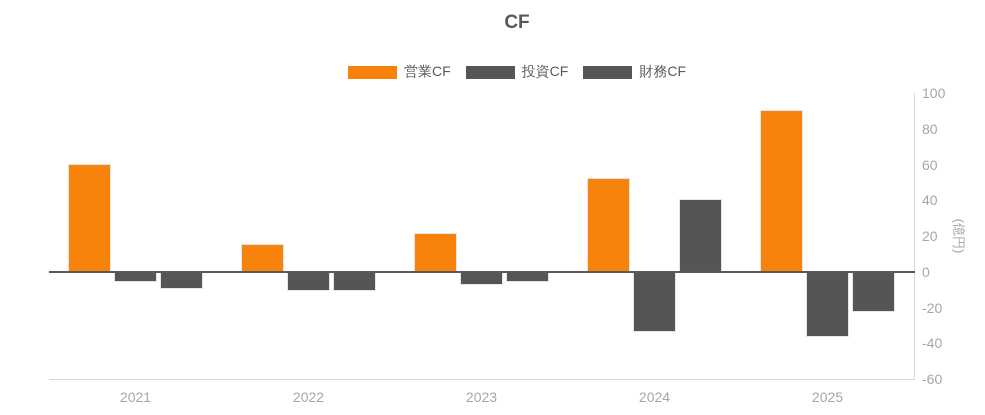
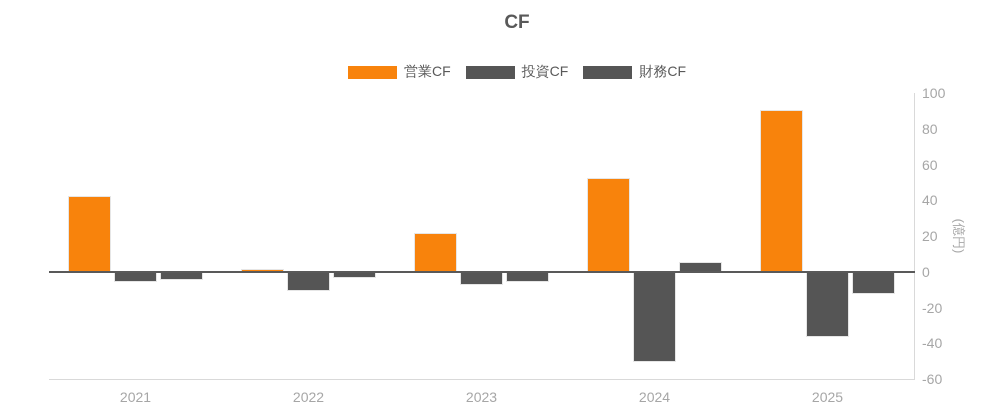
営業CF/2021: 60 -> 42
財務CF/2021: -9 -> -4
営業CF/2022: 15 -> 1
財務CF/2022: -10 -> -3
投資CF/2024: -33 -> -50
財務CF/2024: 40 -> 5
財務CF/2025: -22 -> -12
